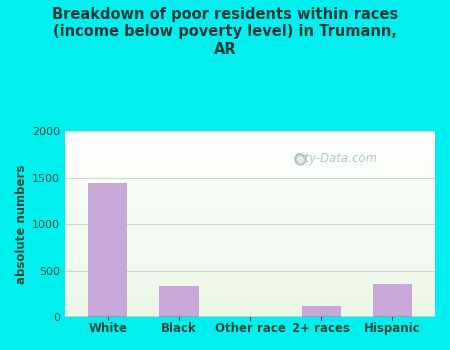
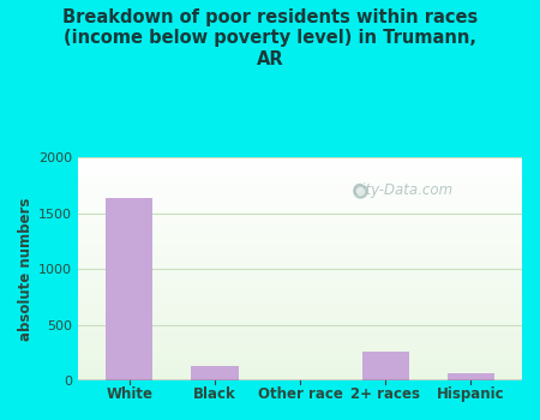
White: 1440 -> 1630
Black: 340 -> 130
2+ races: 120 -> 260
Hispanic: 360 -> 60
